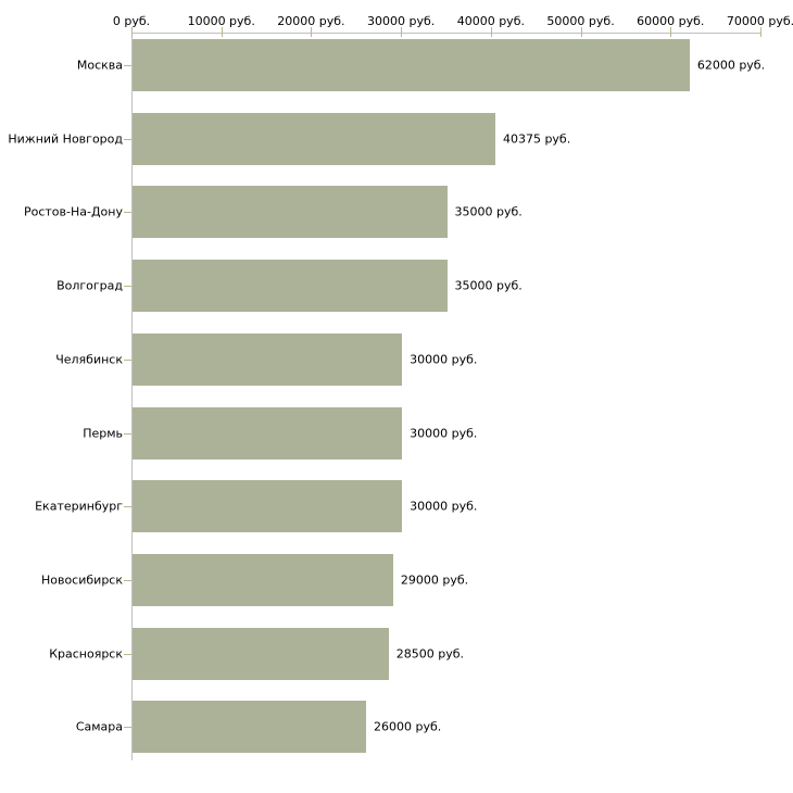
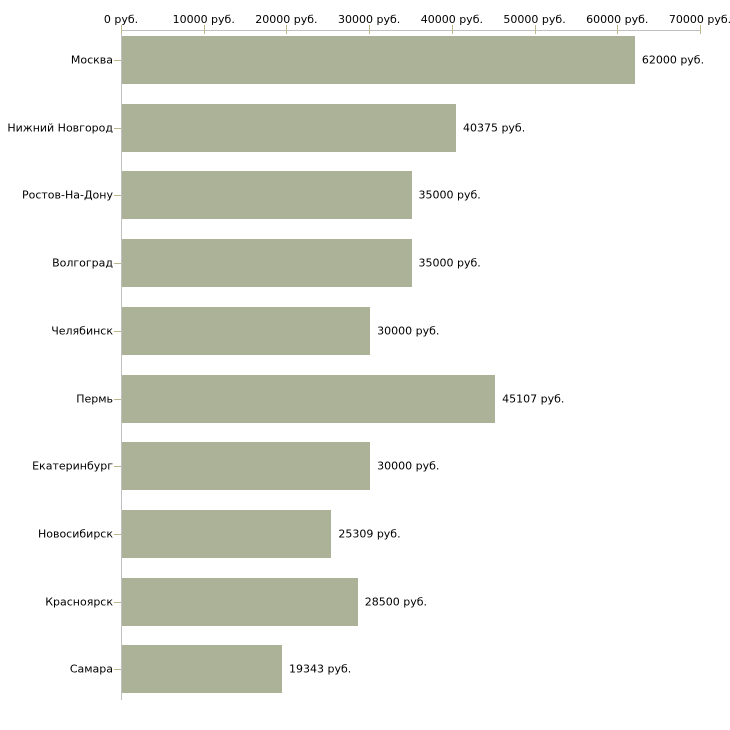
Пермь: 30000 -> 45107
Новосибирск: 29000 -> 25309
Самара: 26000 -> 19343
